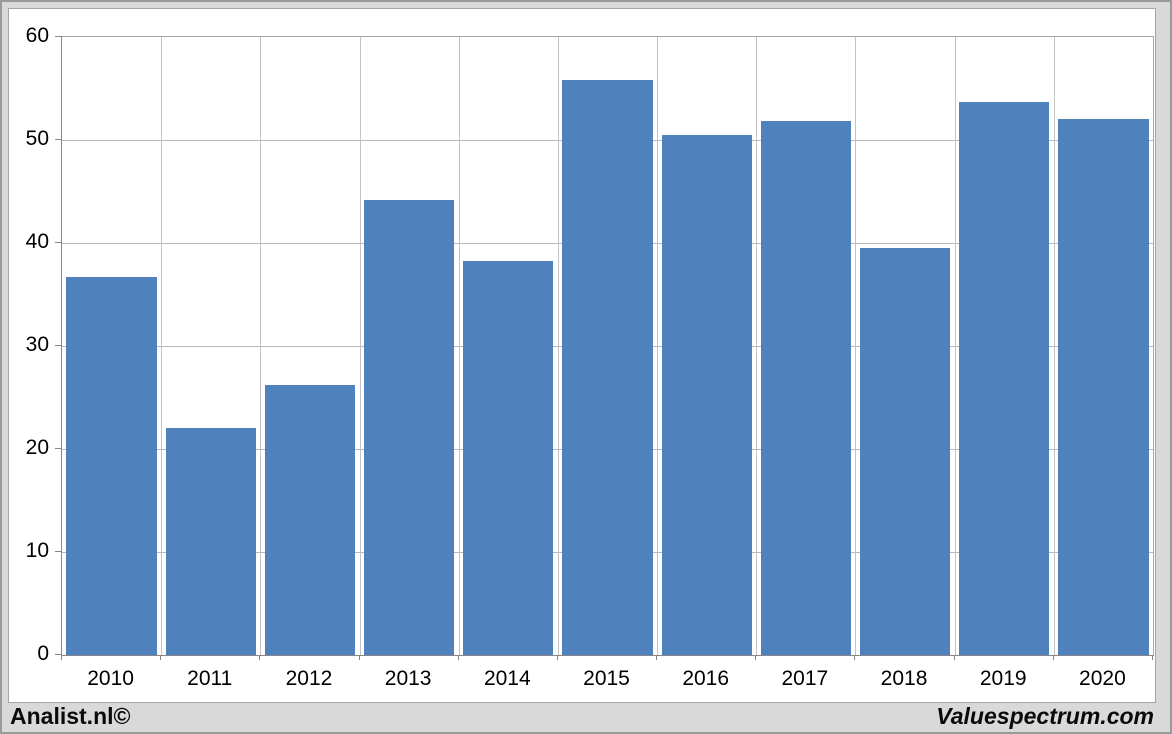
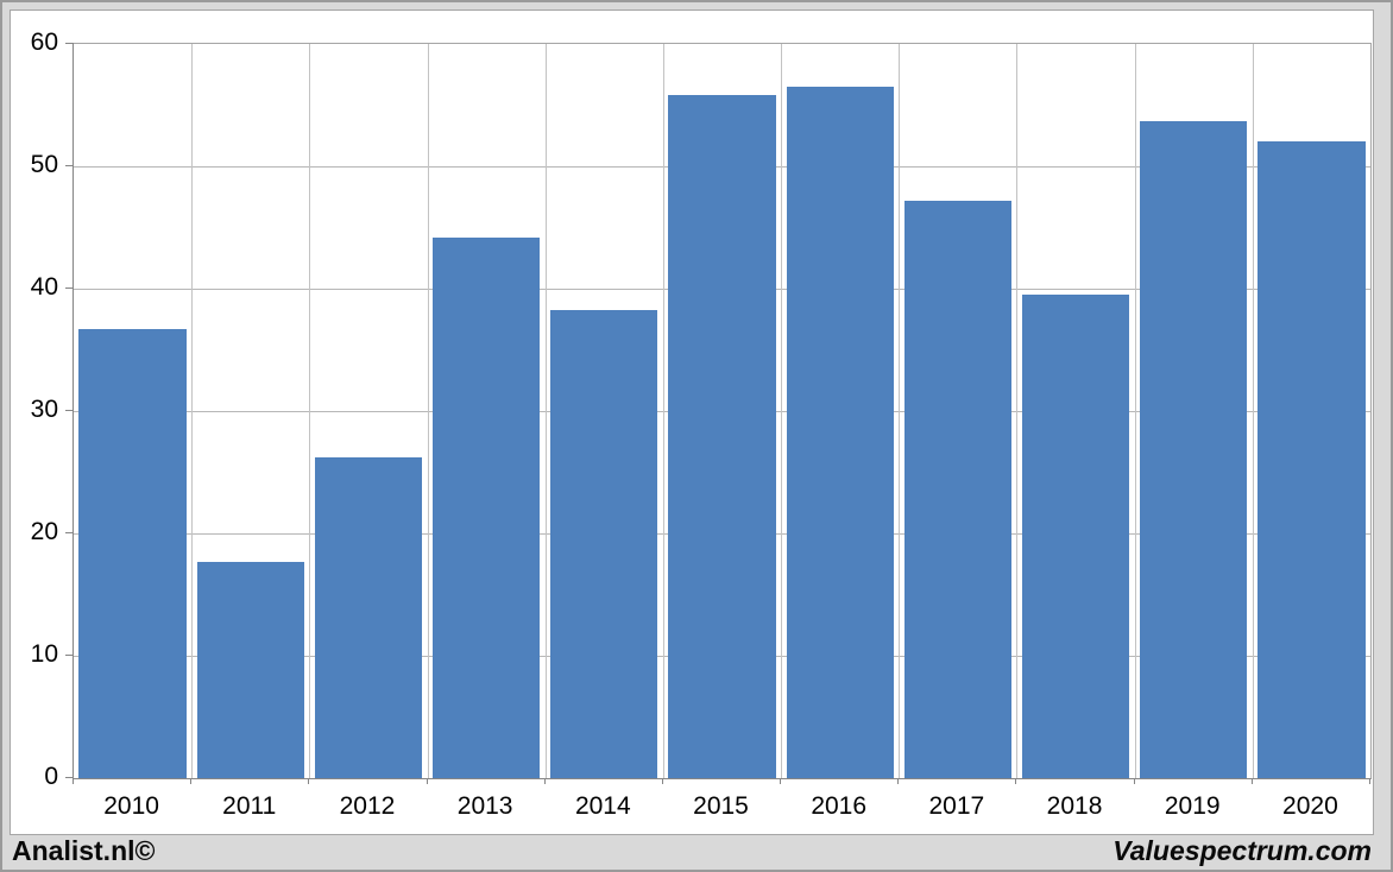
2011: 22.0 -> 17.7
2016: 50.5 -> 56.5
2017: 51.8 -> 47.2
